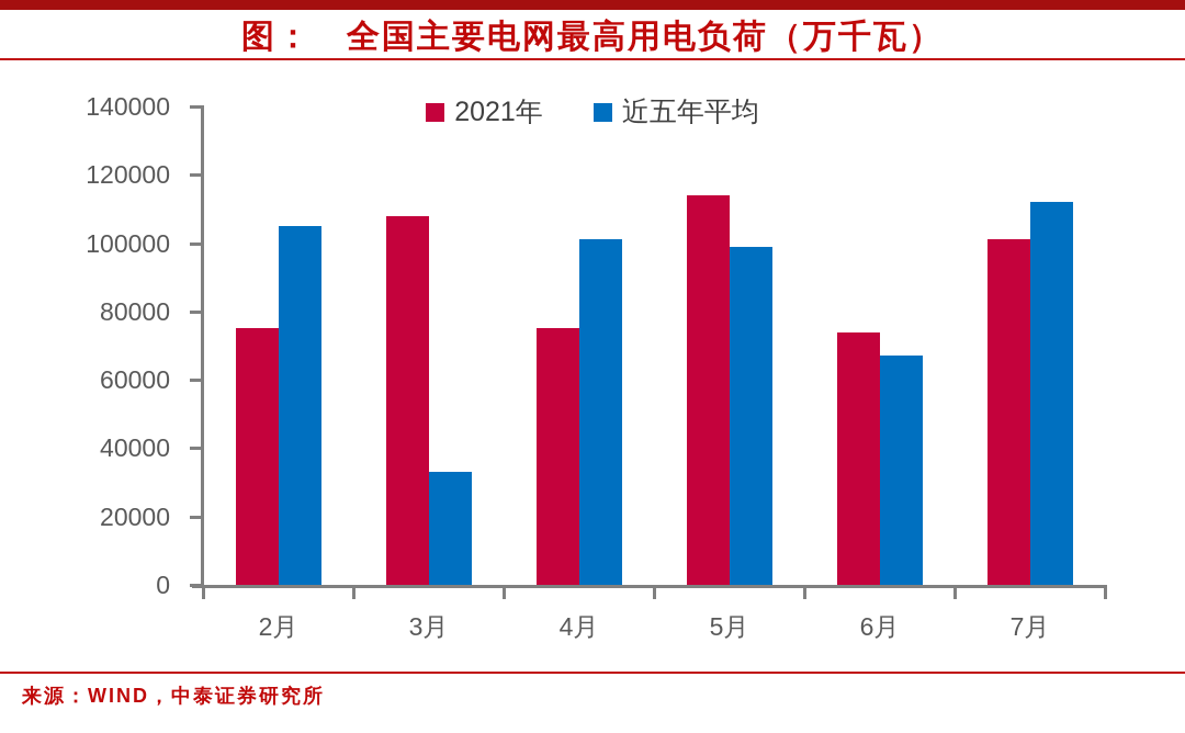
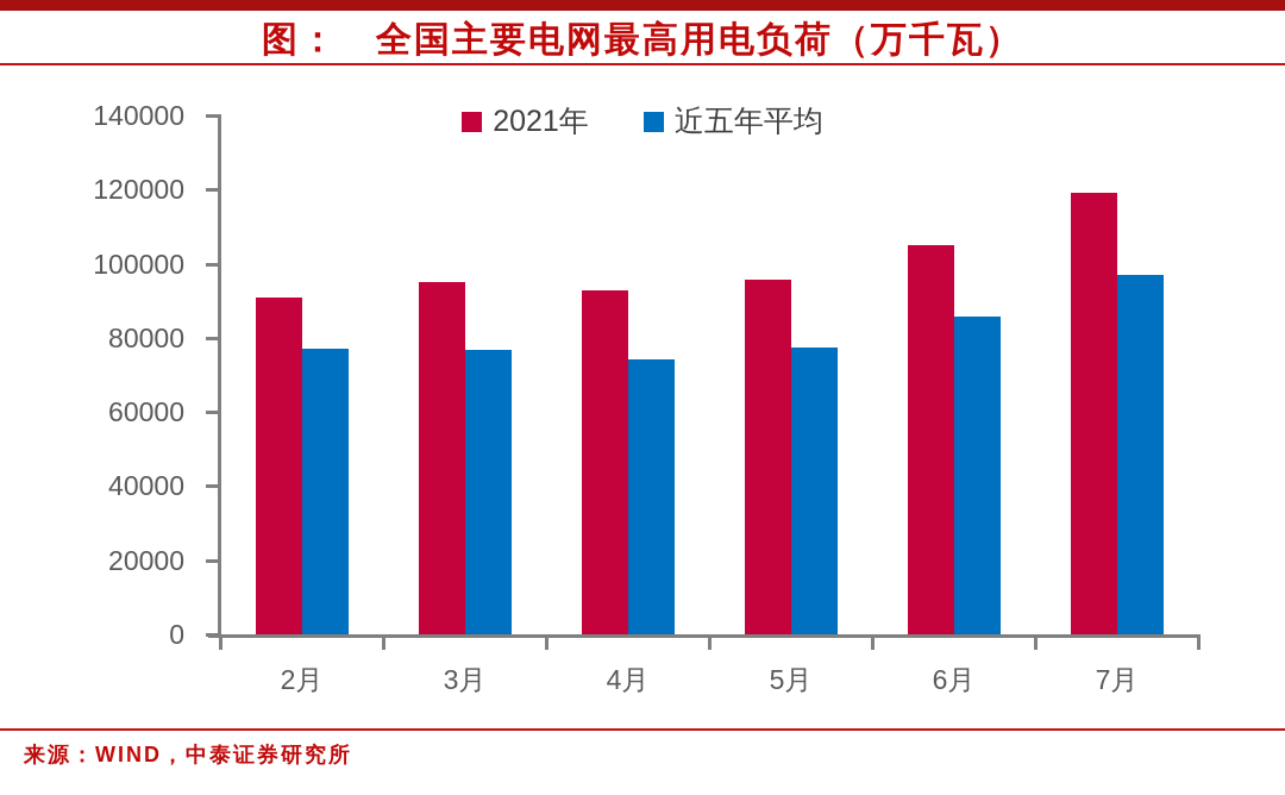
2021年/2月: 75000 -> 91000
近五年平均/2月: 105000 -> 77000
2021年/3月: 108000 -> 95000
近五年平均/3月: 33000 -> 77000
2021年/4月: 75000 -> 93000
近五年平均/4月: 101000 -> 74000
2021年/5月: 114000 -> 96000
近五年平均/5月: 99000 -> 78000
2021年/6月: 74000 -> 105000
近五年平均/6月: 67000 -> 86000
2021年/7月: 101000 -> 119000
近五年平均/7月: 112000 -> 97000
